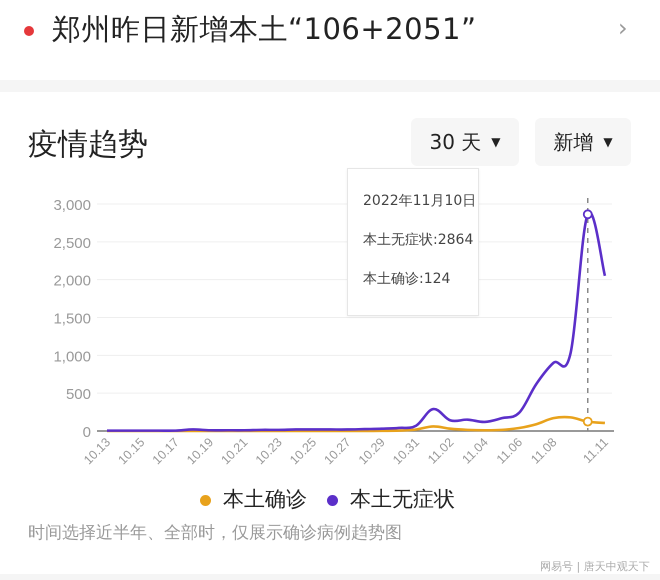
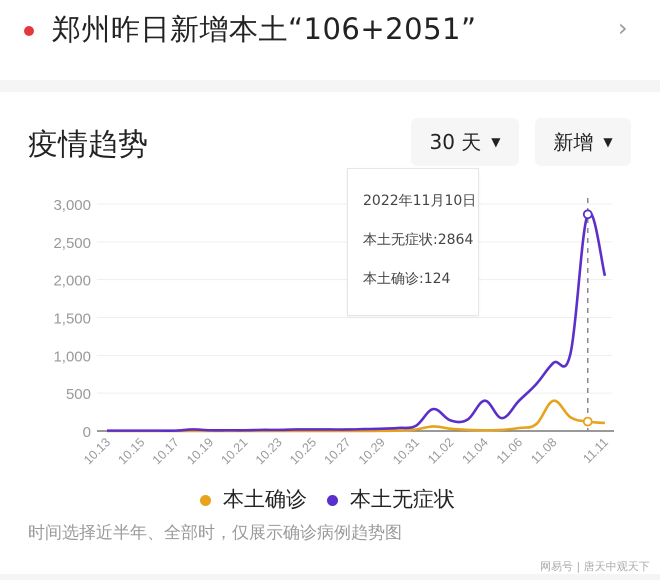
本土无症状/11.04: 100 -> 400
本土无症状/11.06: 200 -> 400
本土确诊/11.08: 200 -> 400
